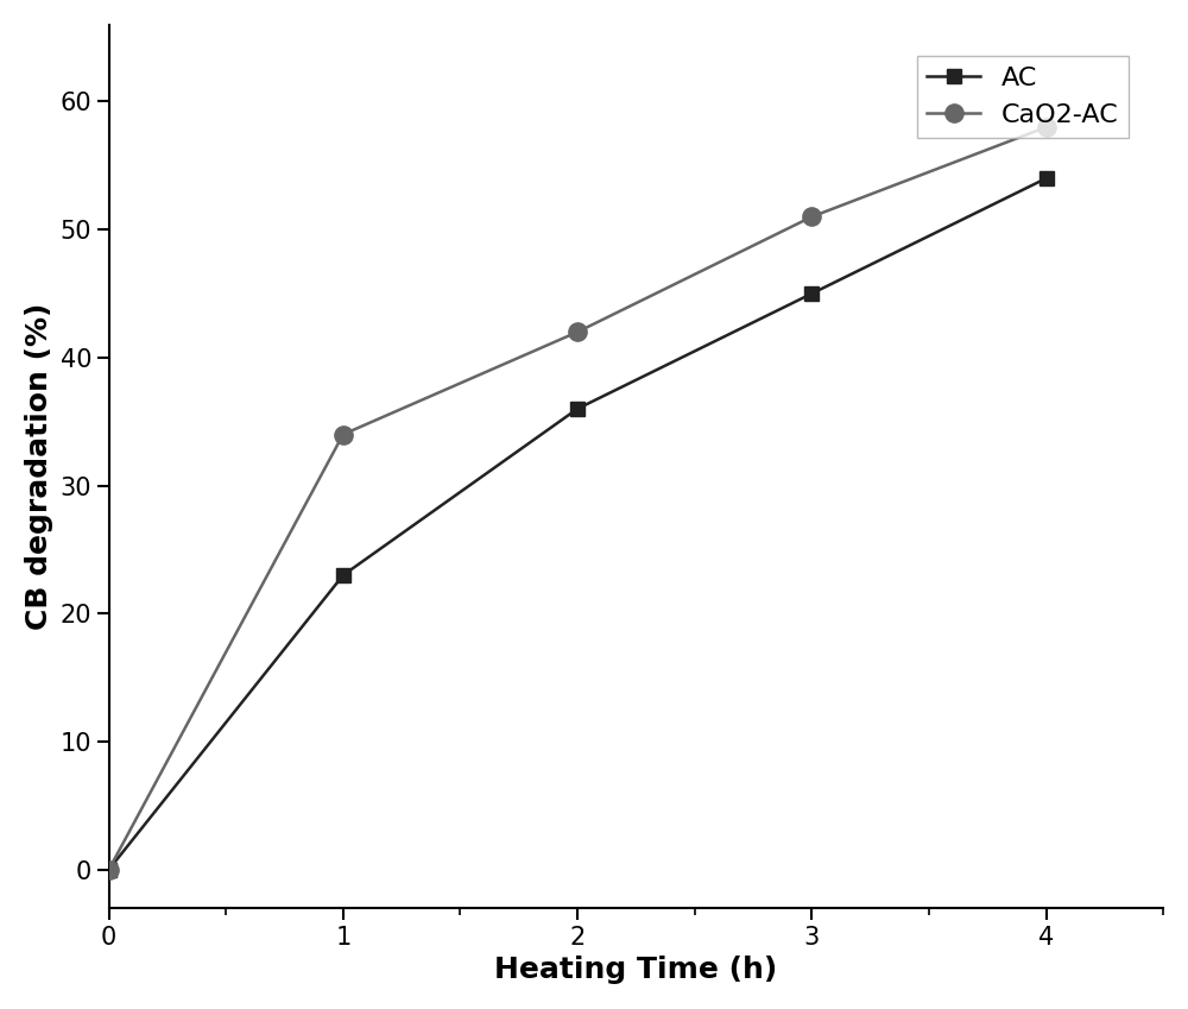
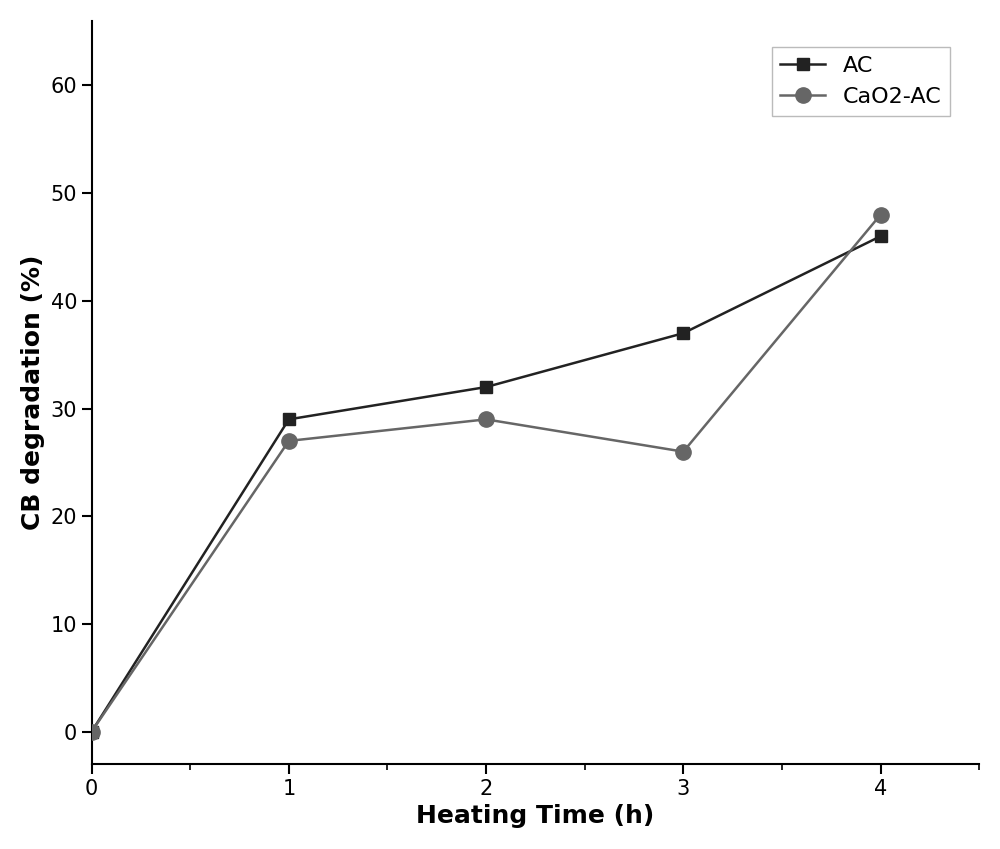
AC/1: 23 -> 29
CaO2-AC/1: 34 -> 27
AC/2: 36 -> 32
CaO2-AC/2: 42 -> 29
AC/3: 45 -> 37
CaO2-AC/3: 51 -> 26
AC/4: 54 -> 46
CaO2-AC/4: 58 -> 48
